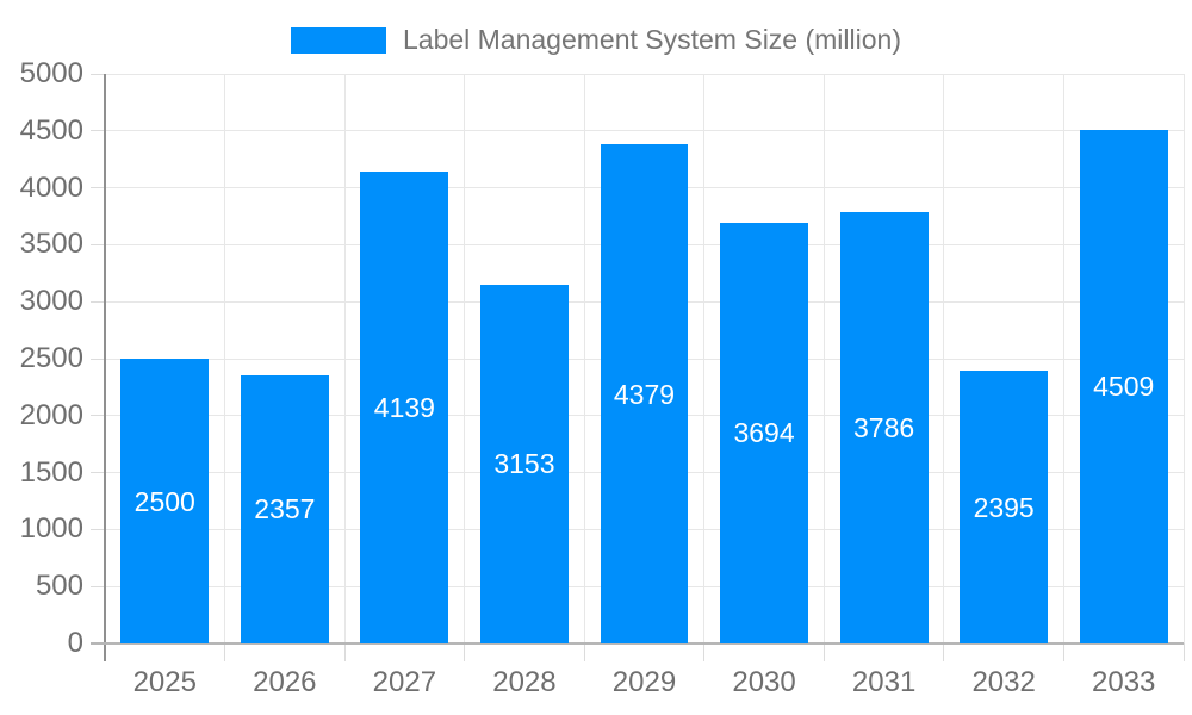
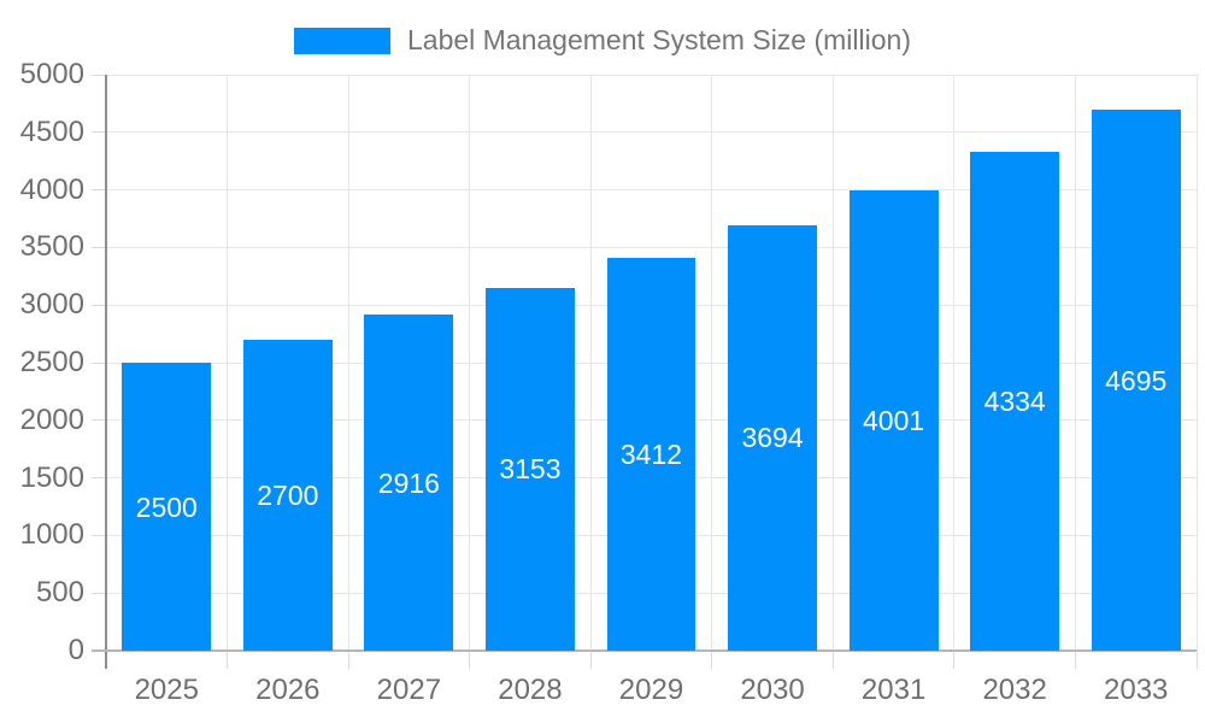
2026: 2357 -> 2700
2027: 4139 -> 2916
2029: 4379 -> 3412
2031: 3786 -> 4001
2032: 2395 -> 4334
2033: 4509 -> 4695
